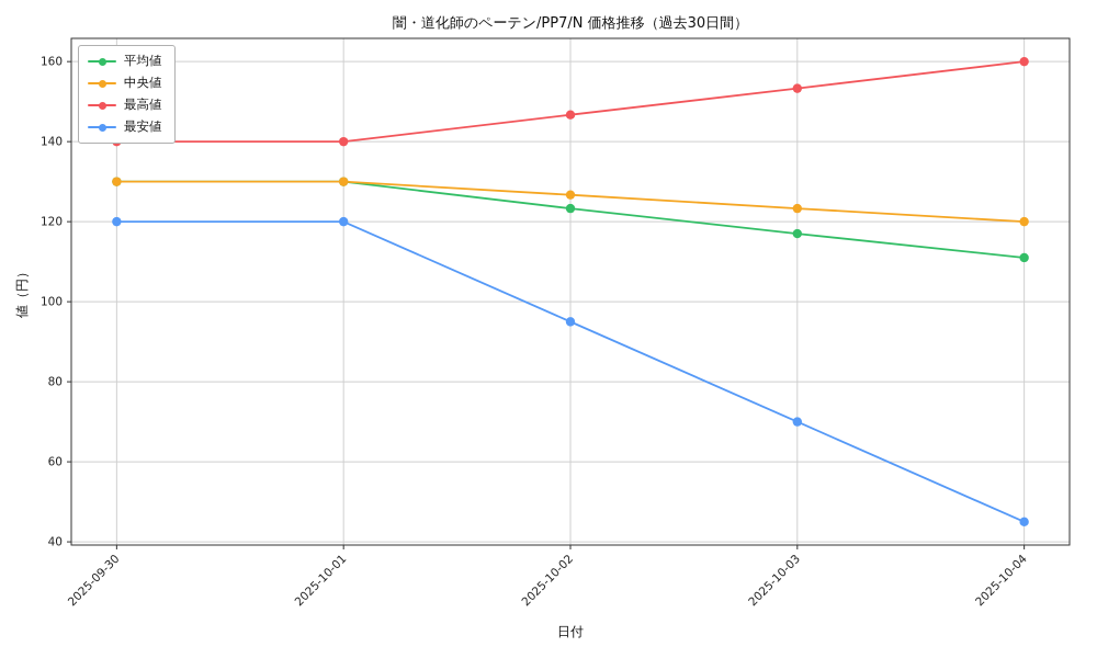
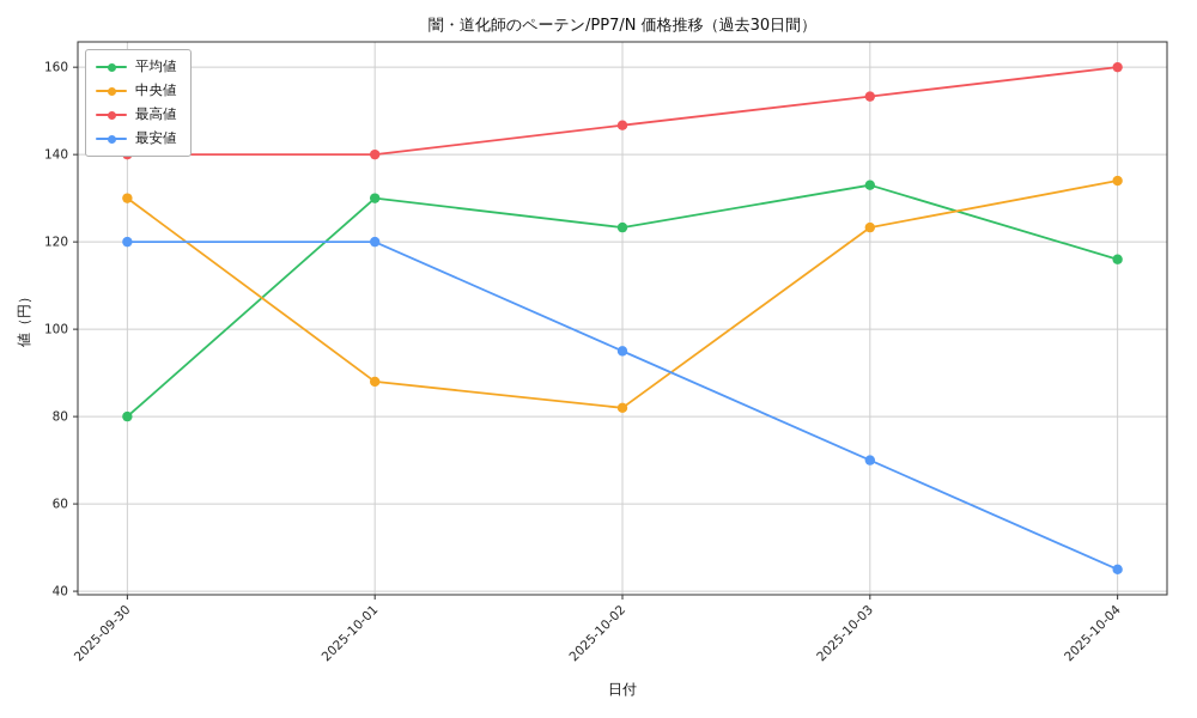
平均値/2025-09-30: 130 -> 80
中央値/2025-10-01: 130 -> 88
中央値/2025-10-02: 127 -> 82
平均値/2025-10-03: 117 -> 133
平均値/2025-10-04: 111 -> 116
中央値/2025-10-04: 120 -> 134
